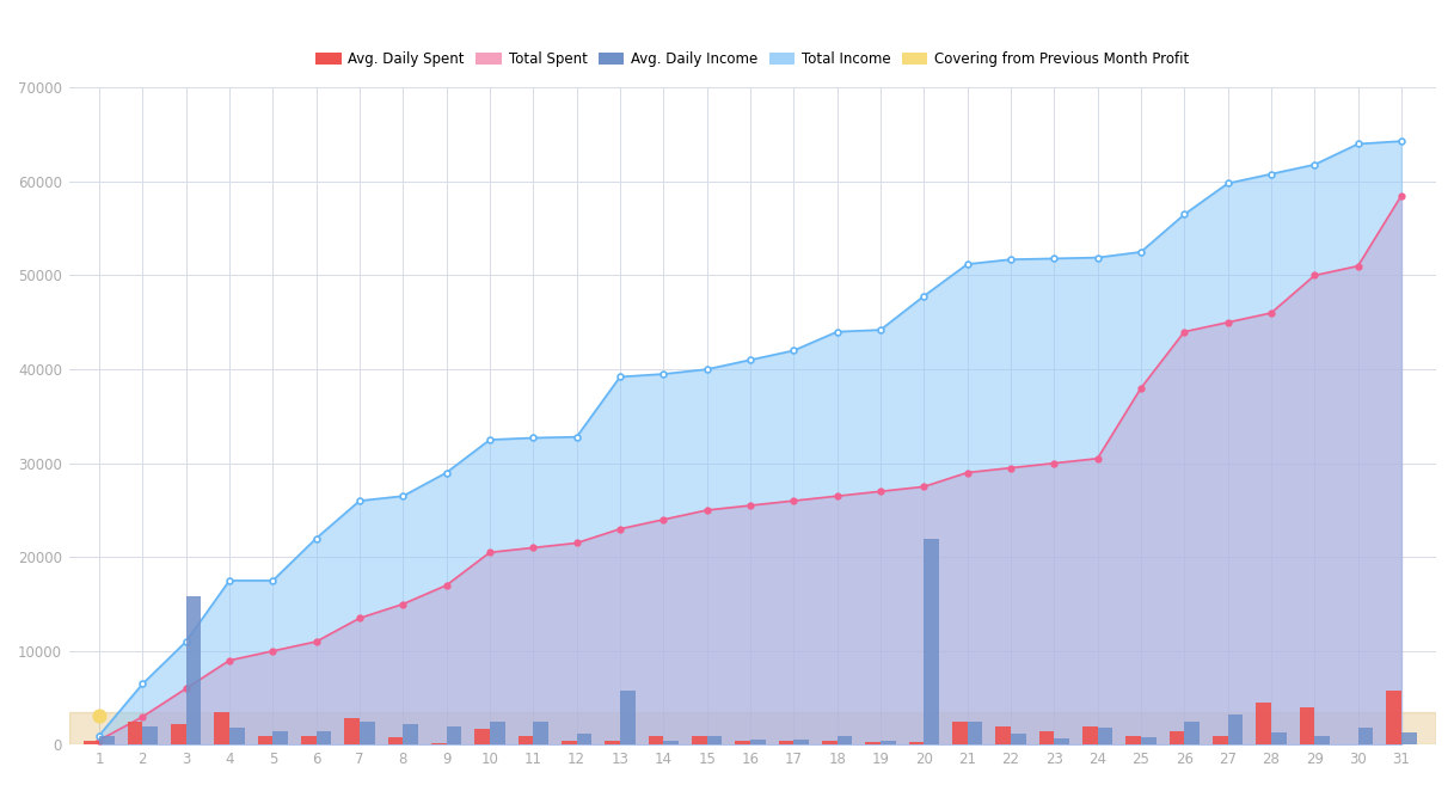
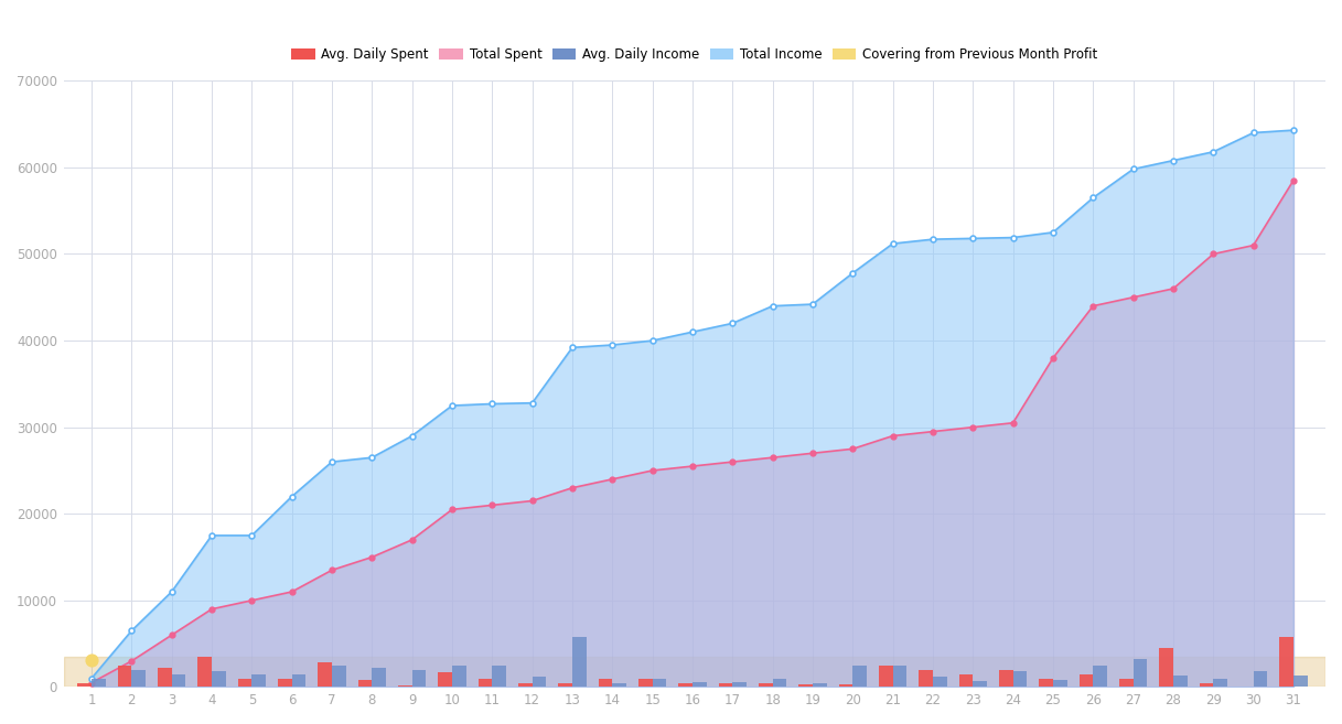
Avg. Daily Income/3: 15800 -> 1500
Avg. Daily Income/20: 22000 -> 2500
Avg. Daily Spent/29: 4000 -> 500
